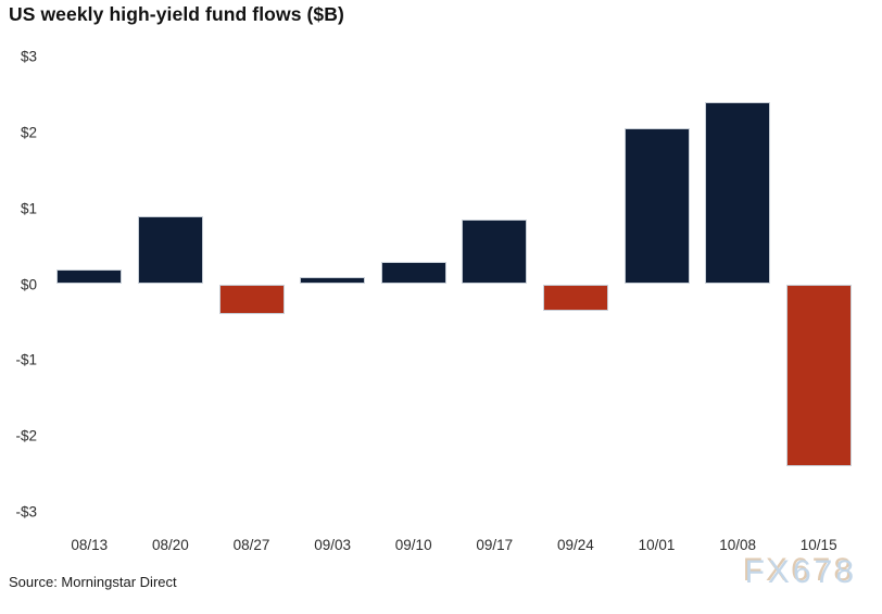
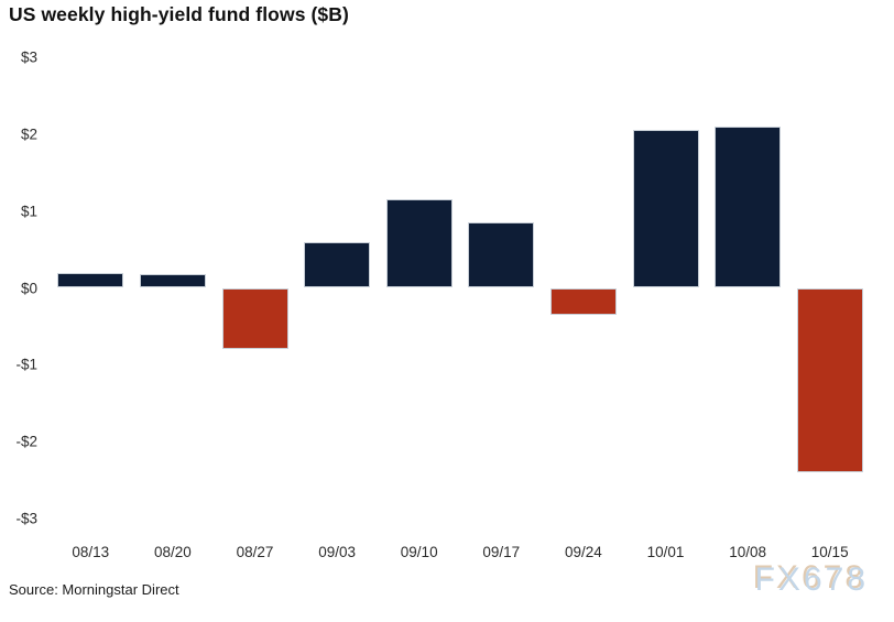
08/20: $0.9 -> $0.2
08/27: -$0.4 -> -$0.8
09/03: $0.1 -> $0.6
09/10: $0.3 -> $1.1
10/08: $2.4 -> $2.1
